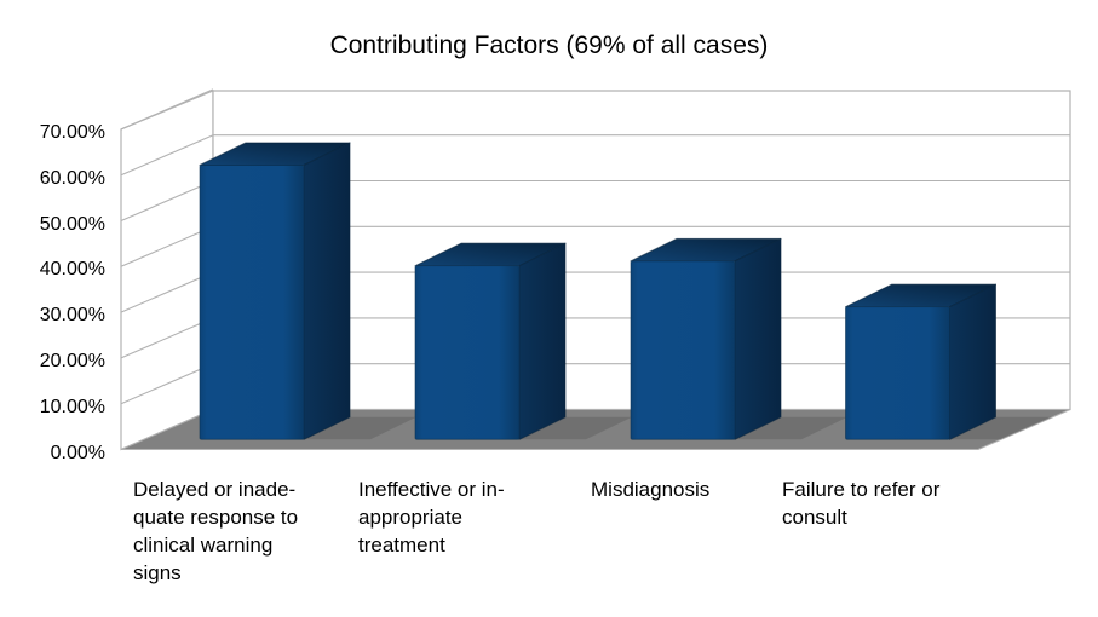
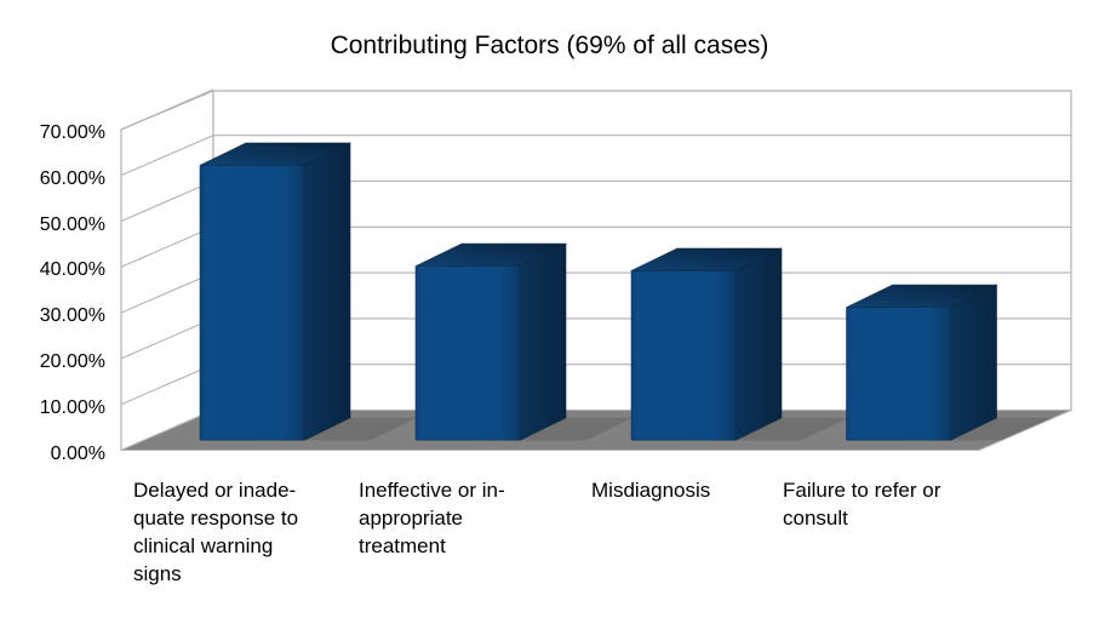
Misdiagnosis: 39% -> 37%
